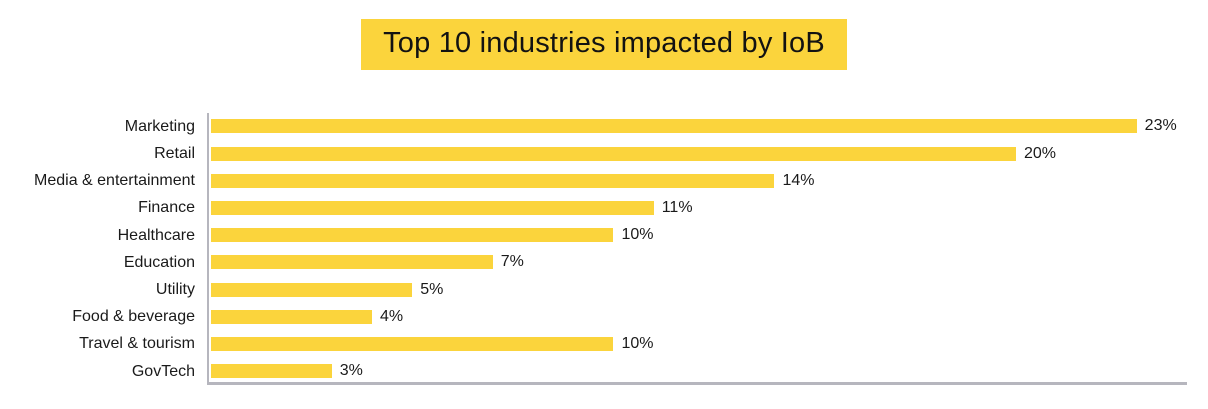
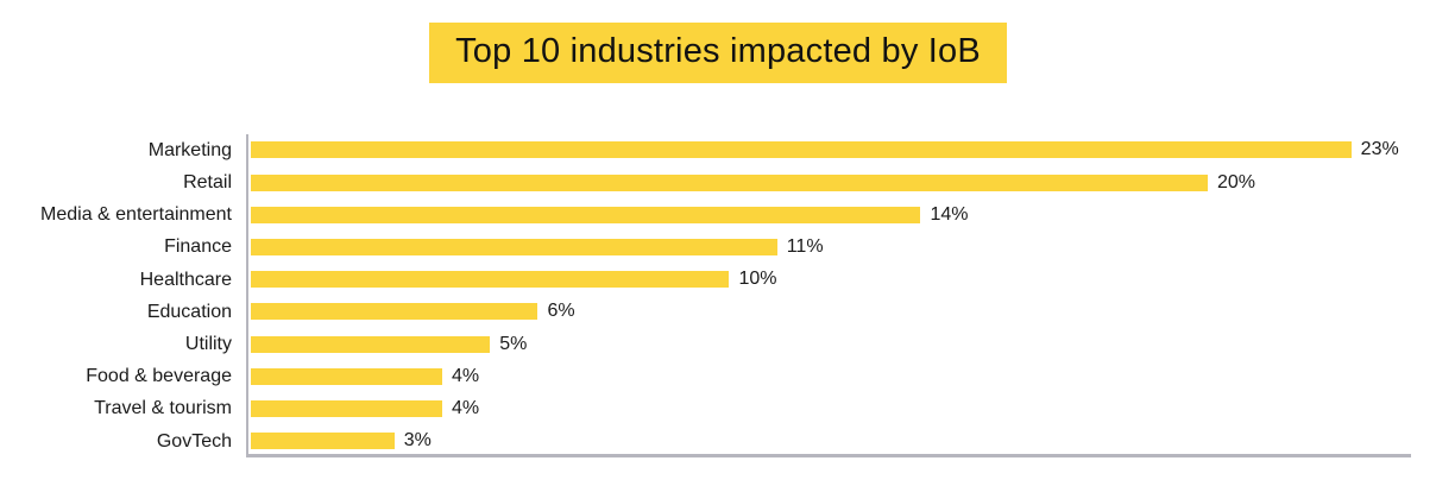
Education: 7% -> 6%
Travel & tourism: 10% -> 4%
